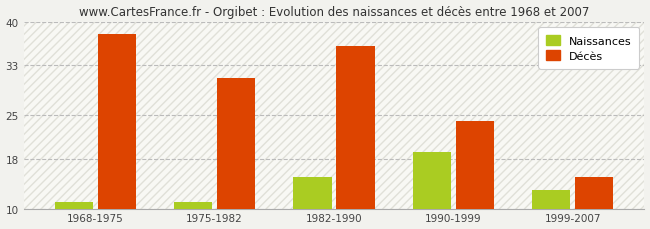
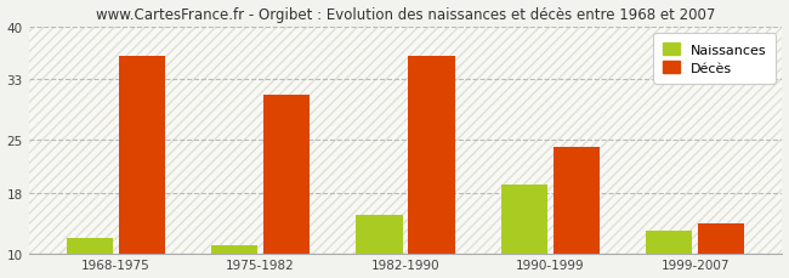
Naissances/1968-1975: 11 -> 12
Décès/1968-1975: 38 -> 36
Décès/1999-2007: 15 -> 14
